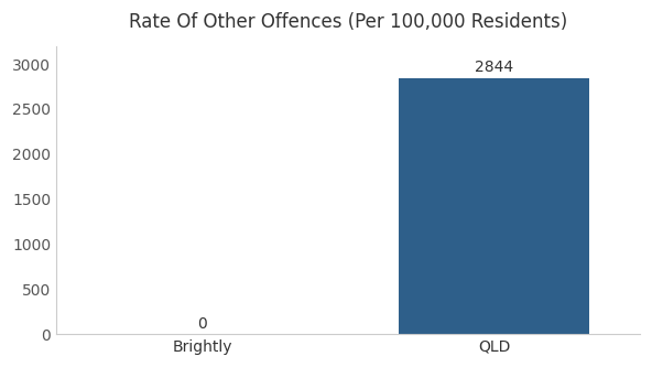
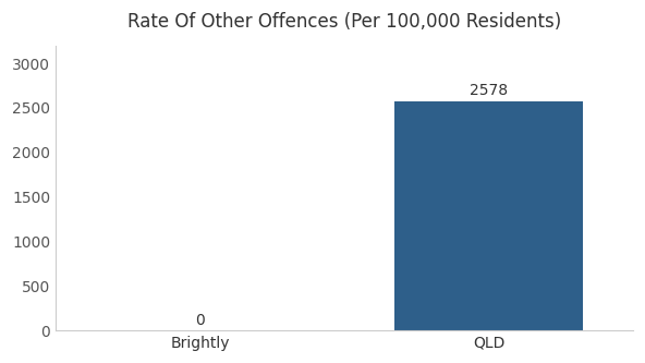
QLD: 2844 -> 2578
